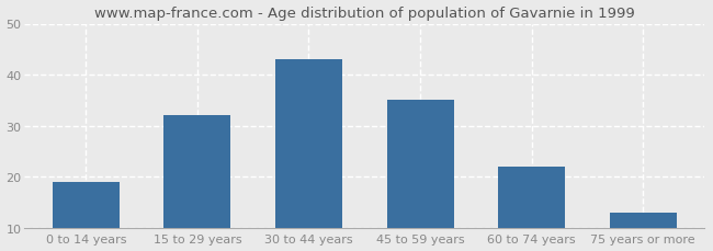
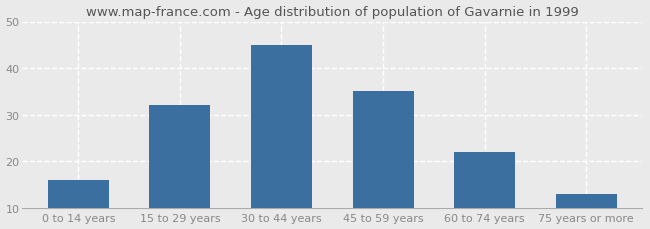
0 to 14 years: 19 -> 16
30 to 44 years: 43 -> 45
